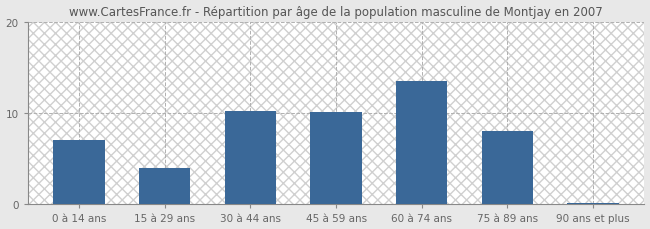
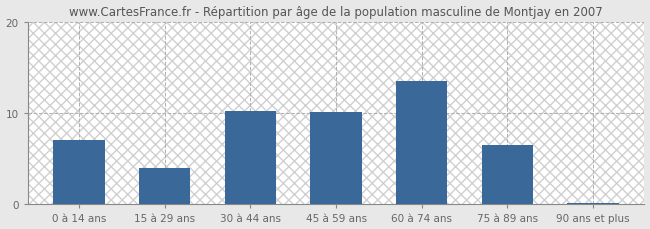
75 à 89 ans: 8.0 -> 6.5
